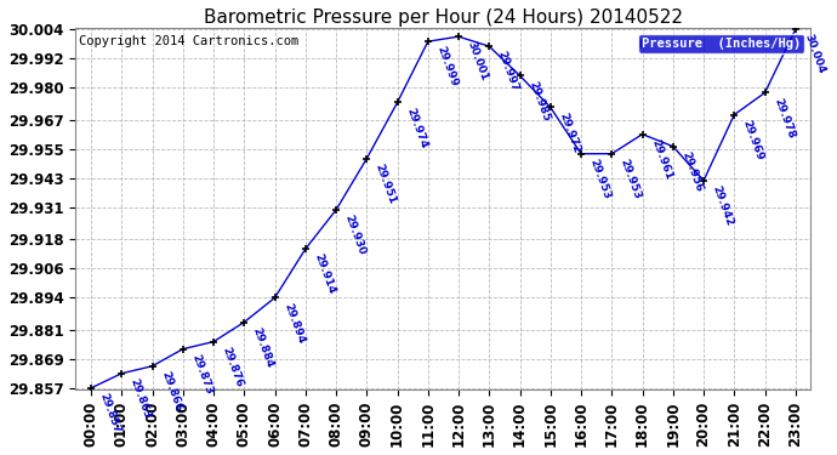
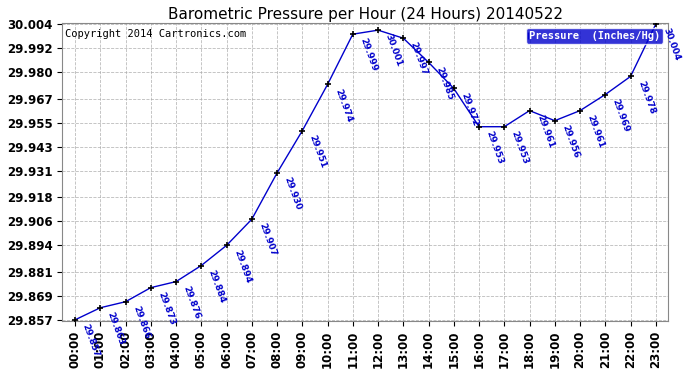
07:00: 29.914 -> 29.907
20:00: 29.942 -> 29.961
